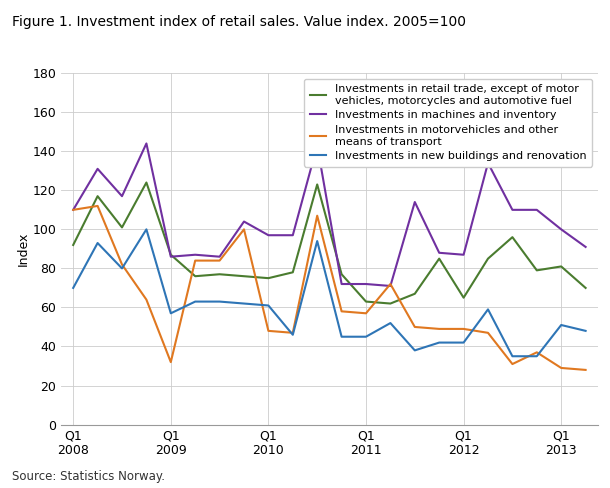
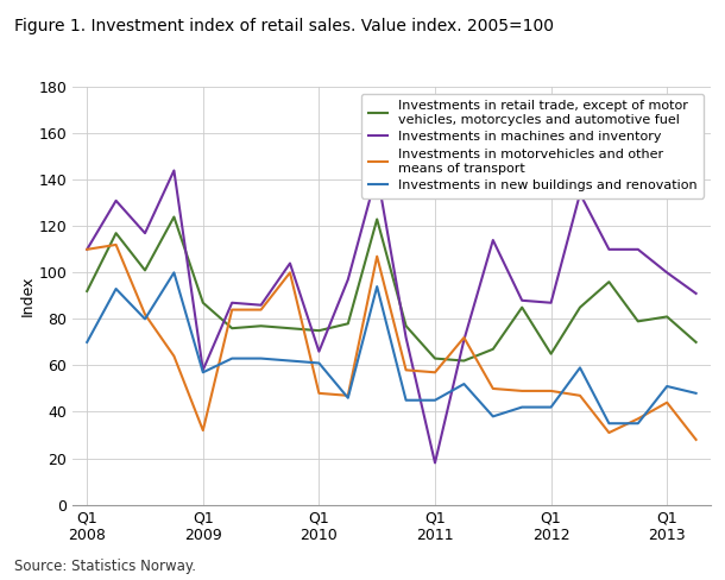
Investments in machines and inventory/Q1 2009: 86 -> 58
Investments in machines and inventory/Q1 2010: 97 -> 66
Investments in machines and inventory/Q1 2011: 72 -> 18
Investments in motorvehicles and other means of transport/Q1 2013: 29 -> 44
